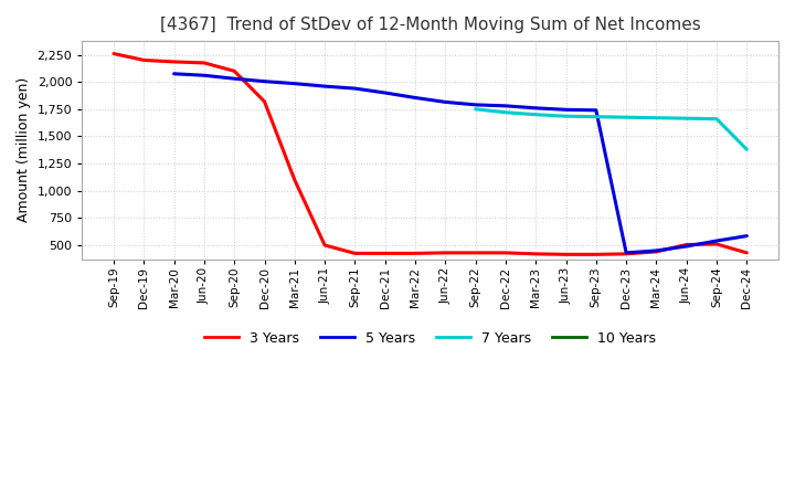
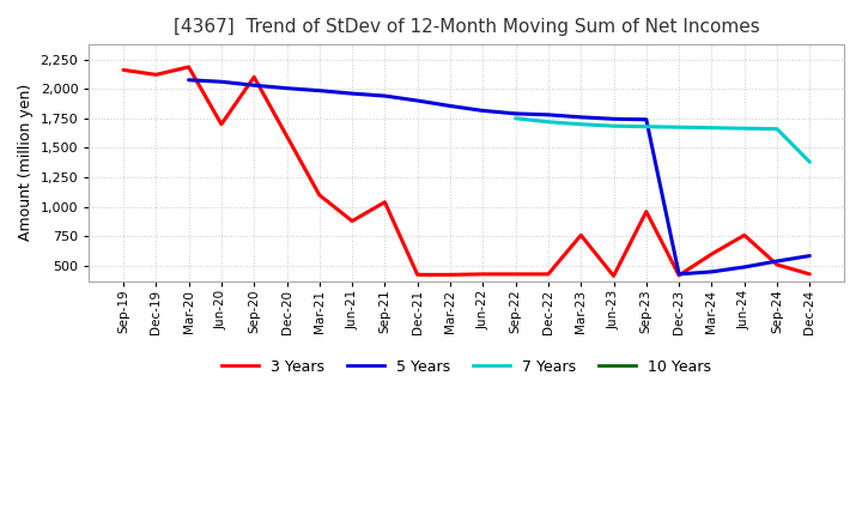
3 Years/Sep-19: 2,260 -> 2,160
3 Years/Dec-19: 2,200 -> 2,120
3 Years/Jun-20: 2,180 -> 1,700
3 Years/Dec-20: 1,820 -> 1,600
3 Years/Jun-21: 500 -> 880
3 Years/Sep-21: 420 -> 1,040
3 Years/Mar-23: 420 -> 760
3 Years/Sep-23: 420 -> 960
3 Years/Mar-24: 440 -> 600
3 Years/Jun-24: 500 -> 760
